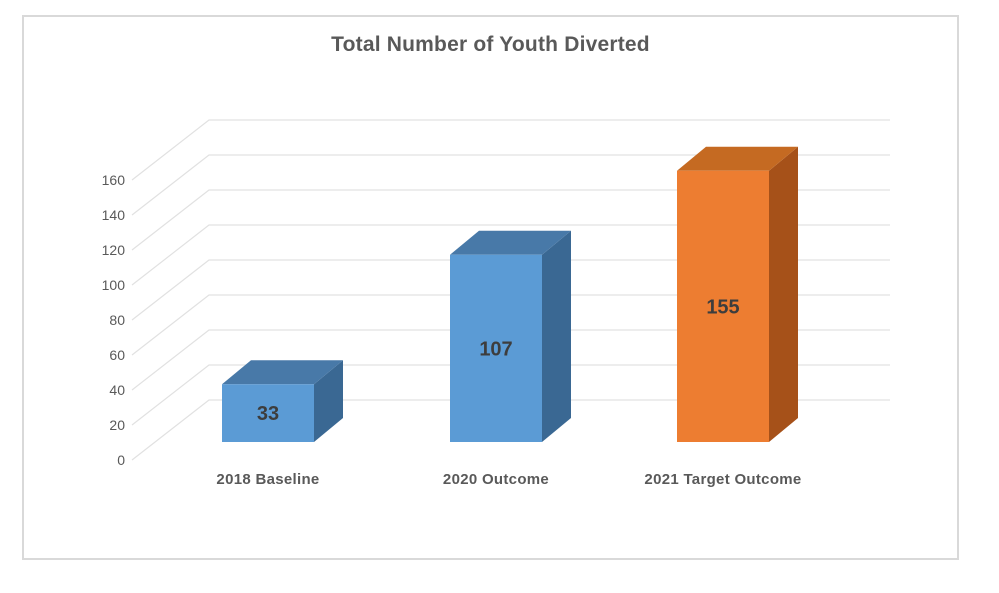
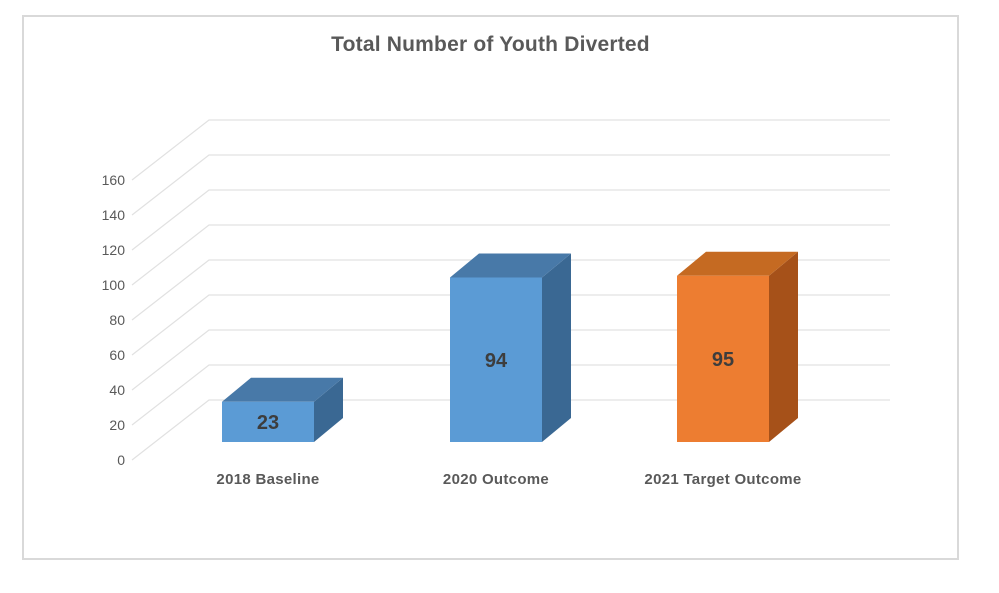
2018 Baseline: 33 -> 23
2020 Outcome: 107 -> 94
2021 Target Outcome: 155 -> 95
